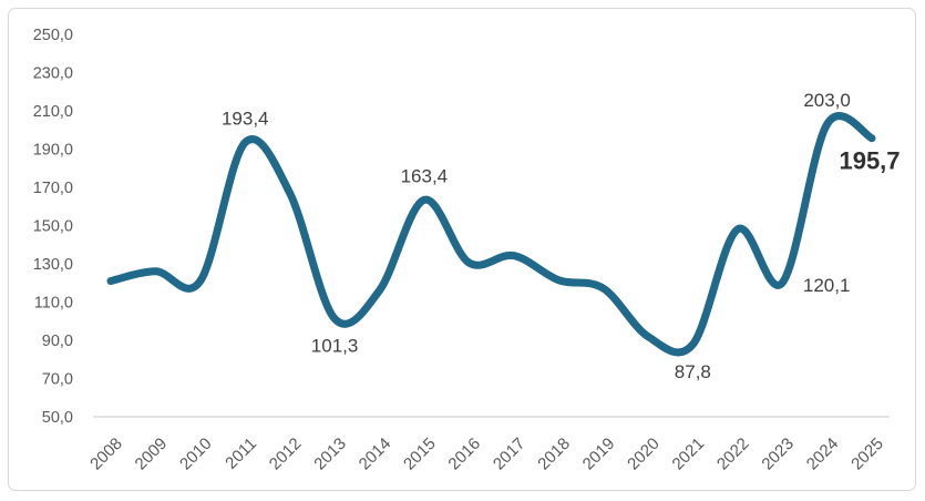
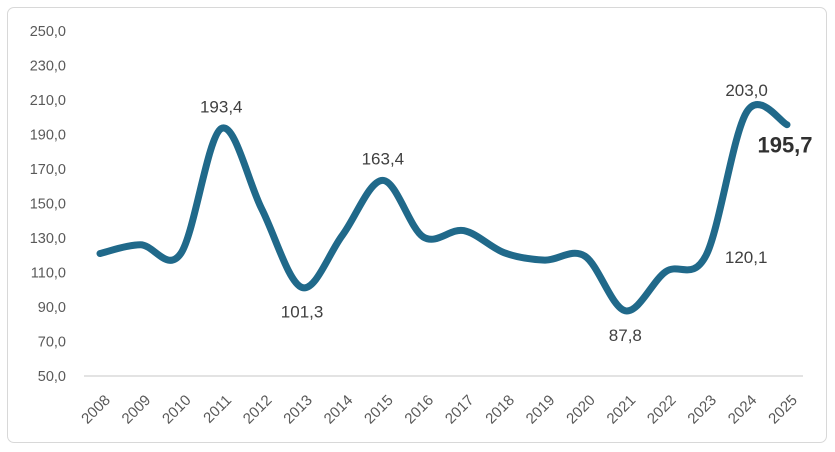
2012: 167 -> 147
2014: 116 -> 132
2020: 92 -> 120
2022: 148 -> 110
